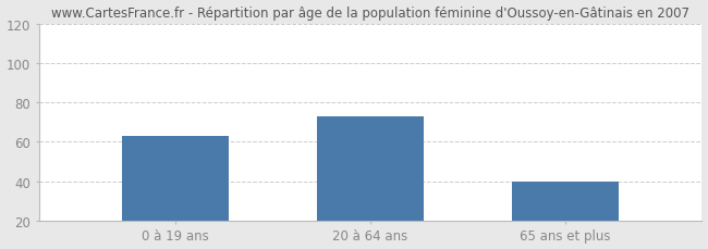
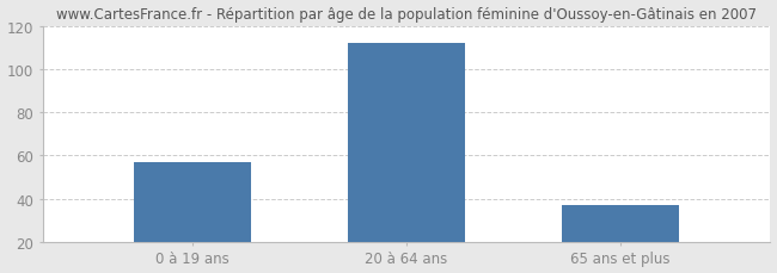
0 à 19 ans: 63 -> 57
20 à 64 ans: 73 -> 112
65 ans et plus: 40 -> 37
